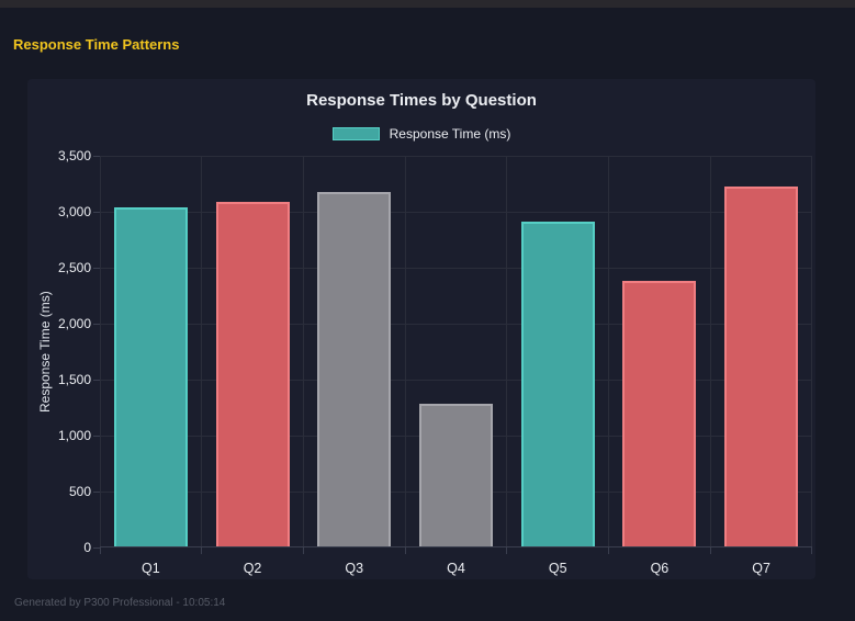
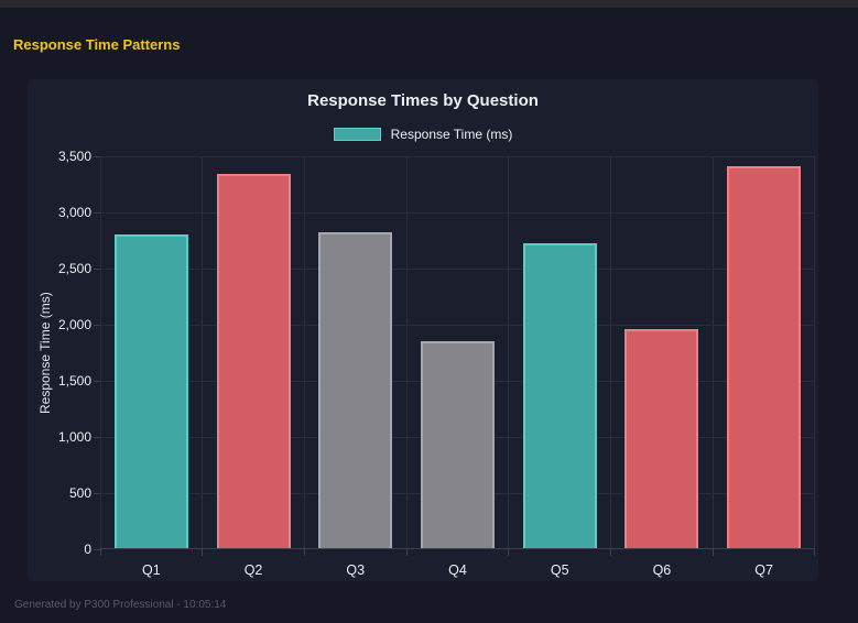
Q1: 3040 -> 2800
Q2: 3090 -> 3340
Q3: 3180 -> 2820
Q4: 1280 -> 1860
Q5: 2910 -> 2730
Q6: 2380 -> 1960
Q7: 3230 -> 3420
